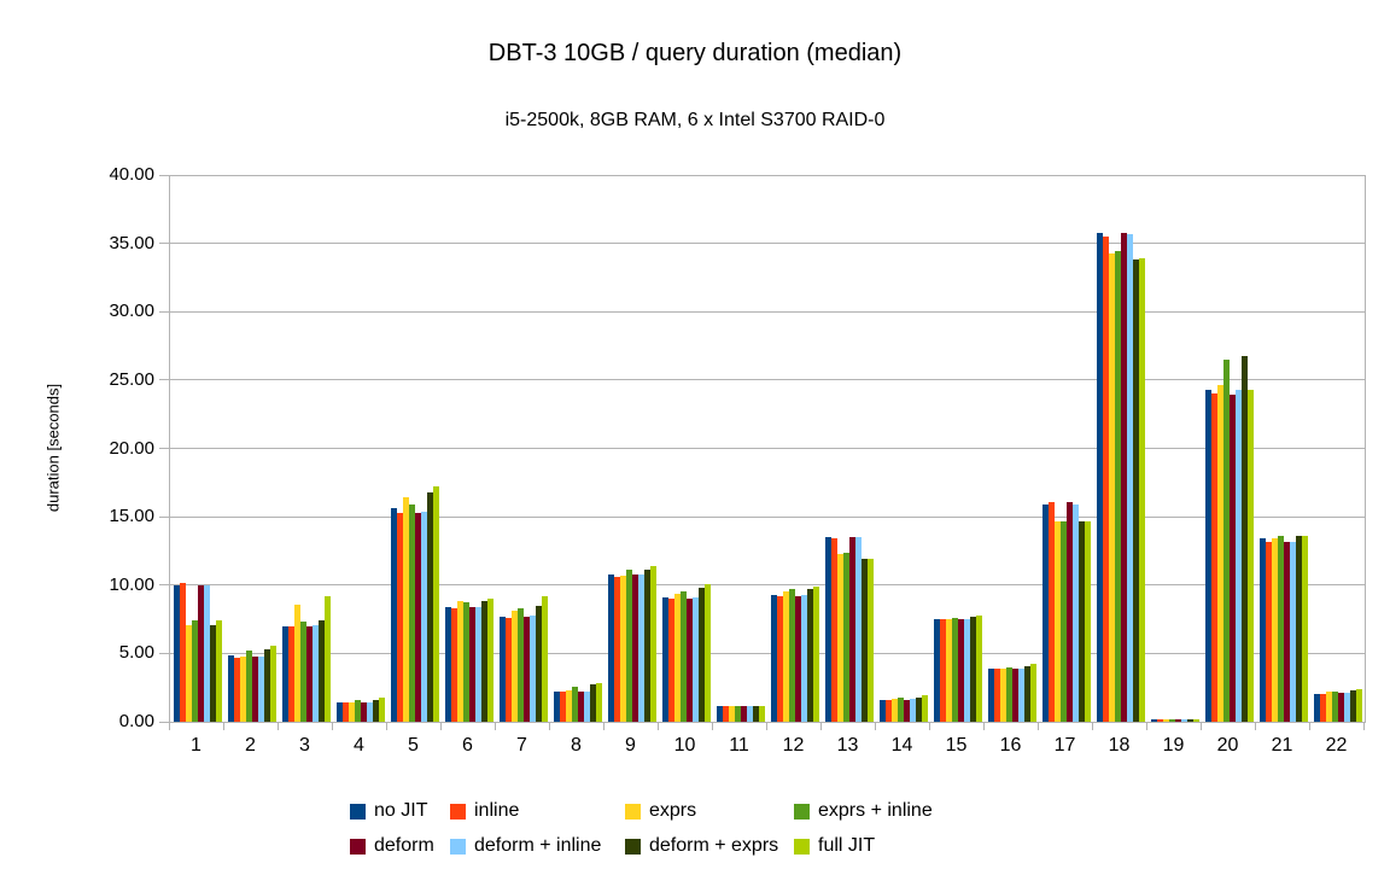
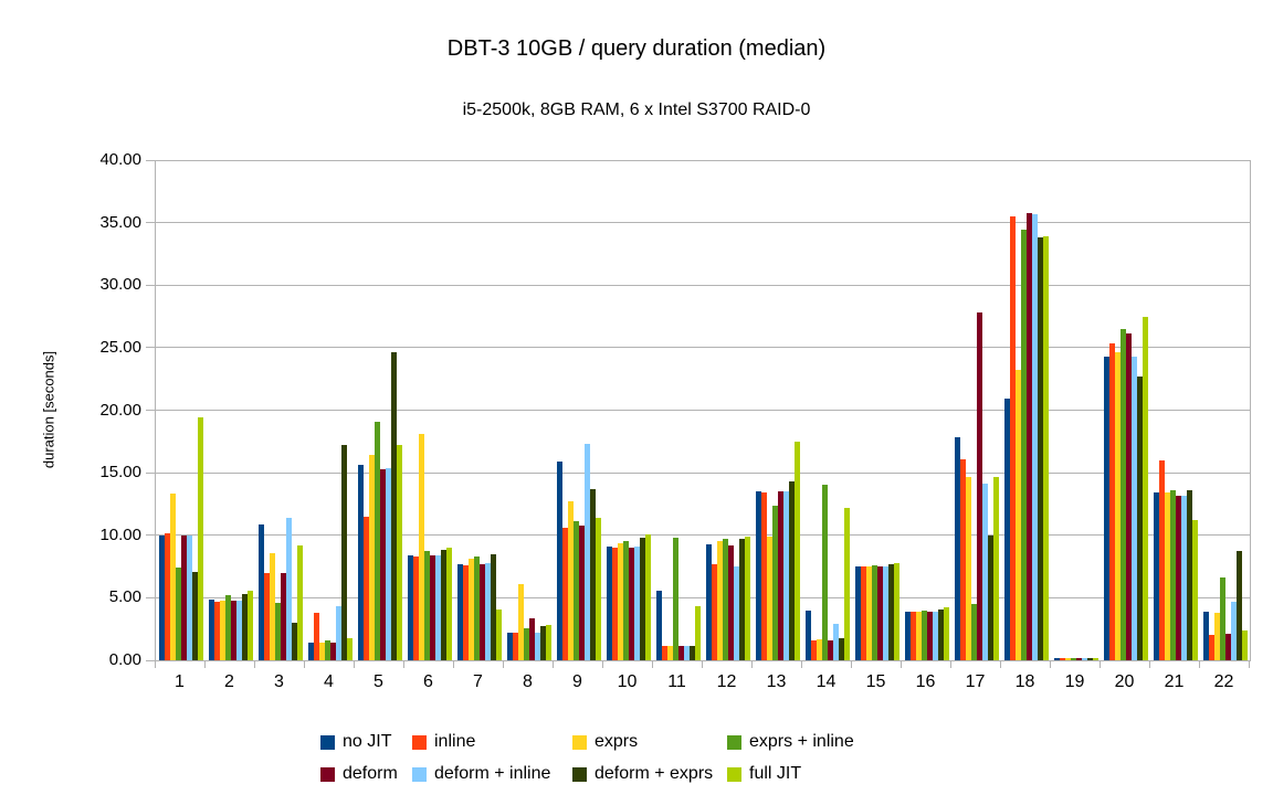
exprs/1: 7.1 -> 13.3
full JIT/1: 7.4 -> 19.4
no JIT/3: 7.0 -> 10.9
exprs + inline/3: 7.3 -> 4.6
deform + inline/3: 7.1 -> 11.4
deform + exprs/3: 7.4 -> 3.0
inline/4: 1.4 -> 3.8
deform + inline/4: 1.4 -> 4.3
deform + exprs/4: 1.6 -> 17.2
inline/5: 15.3 -> 11.5
exprs + inline/5: 15.9 -> 19.1
deform + exprs/5: 16.8 -> 24.6
exprs/6: 8.8 -> 18.1
full JIT/7: 9.2 -> 4.1
exprs/8: 2.3 -> 6.1
deform/8: 2.2 -> 3.4
no JIT/9: 10.8 -> 15.9
exprs/9: 10.7 -> 12.7
deform + inline/9: 10.8 -> 17.3
deform + exprs/9: 11.2 -> 13.7
no JIT/11: 1.1 -> 5.6
exprs + inline/11: 1.1 -> 9.8
full JIT/11: 1.1 -> 4.3
inline/12: 9.2 -> 7.7
deform + inline/12: 9.3 -> 7.5
exprs/13: 12.3 -> 9.9
deform + exprs/13: 11.9 -> 14.3
full JIT/13: 11.9 -> 17.5
no JIT/14: 1.6 -> 4.0
exprs + inline/14: 1.8 -> 14.0
deform + inline/14: 1.6 -> 2.9
full JIT/14: 1.9 -> 12.2
no JIT/17: 15.9 -> 17.8
exprs + inline/17: 14.7 -> 4.5
deform/17: 16.1 -> 27.8
deform + inline/17: 15.9 -> 14.1
deform + exprs/17: 14.7 -> 10.0
no JIT/18: 35.8 -> 20.9
exprs/18: 34.3 -> 23.2
inline/20: 24.0 -> 25.3
deform/20: 23.9 -> 26.1
deform + exprs/20: 26.8 -> 22.7
full JIT/20: 24.2 -> 27.5
inline/21: 13.2 -> 16.0
full JIT/21: 13.6 -> 11.2
no JIT/22: 2.0 -> 3.9
exprs/22: 2.2 -> 3.8
exprs + inline/22: 2.2 -> 6.6
deform + inline/22: 2.1 -> 4.7
deform + exprs/22: 2.3 -> 8.7
